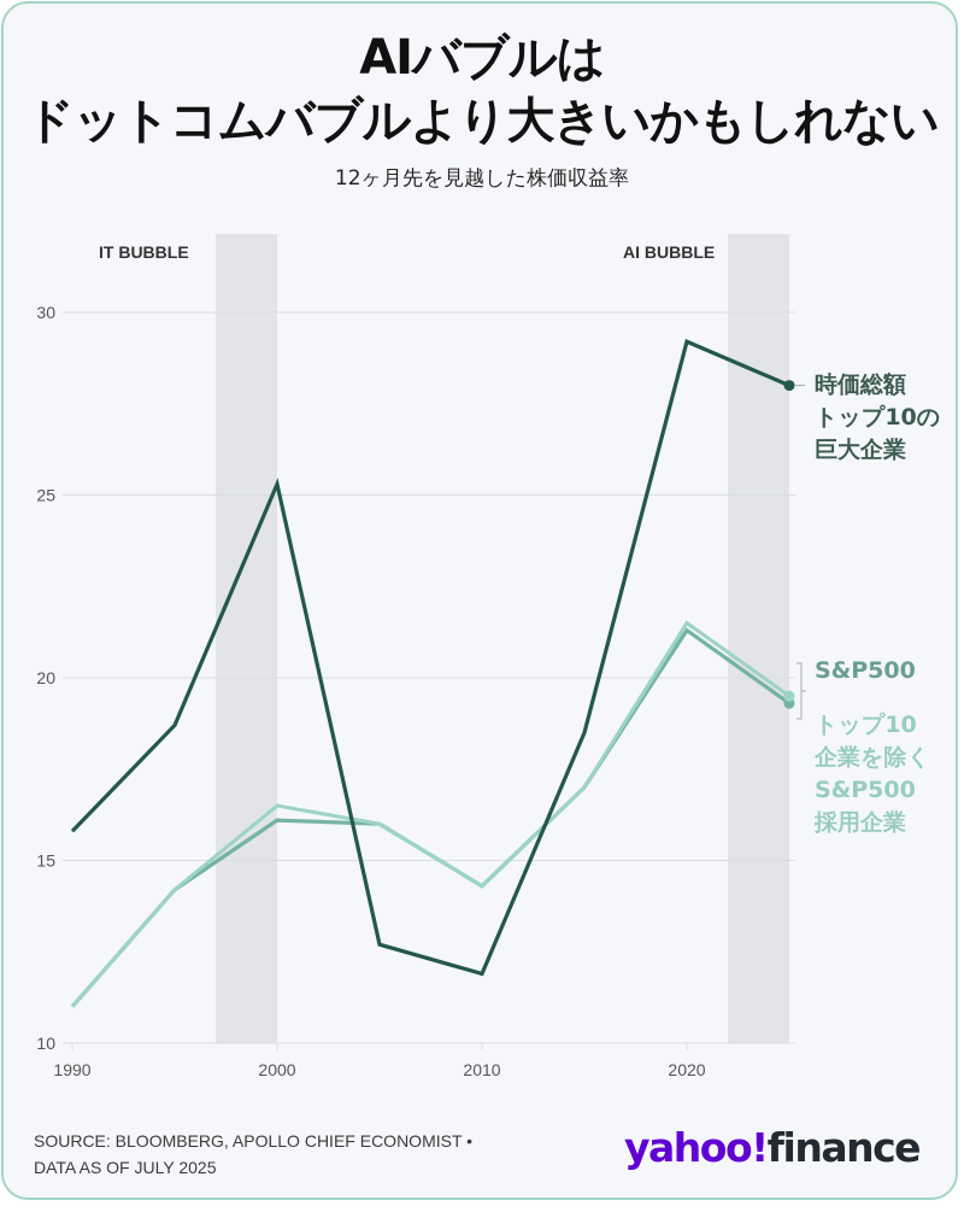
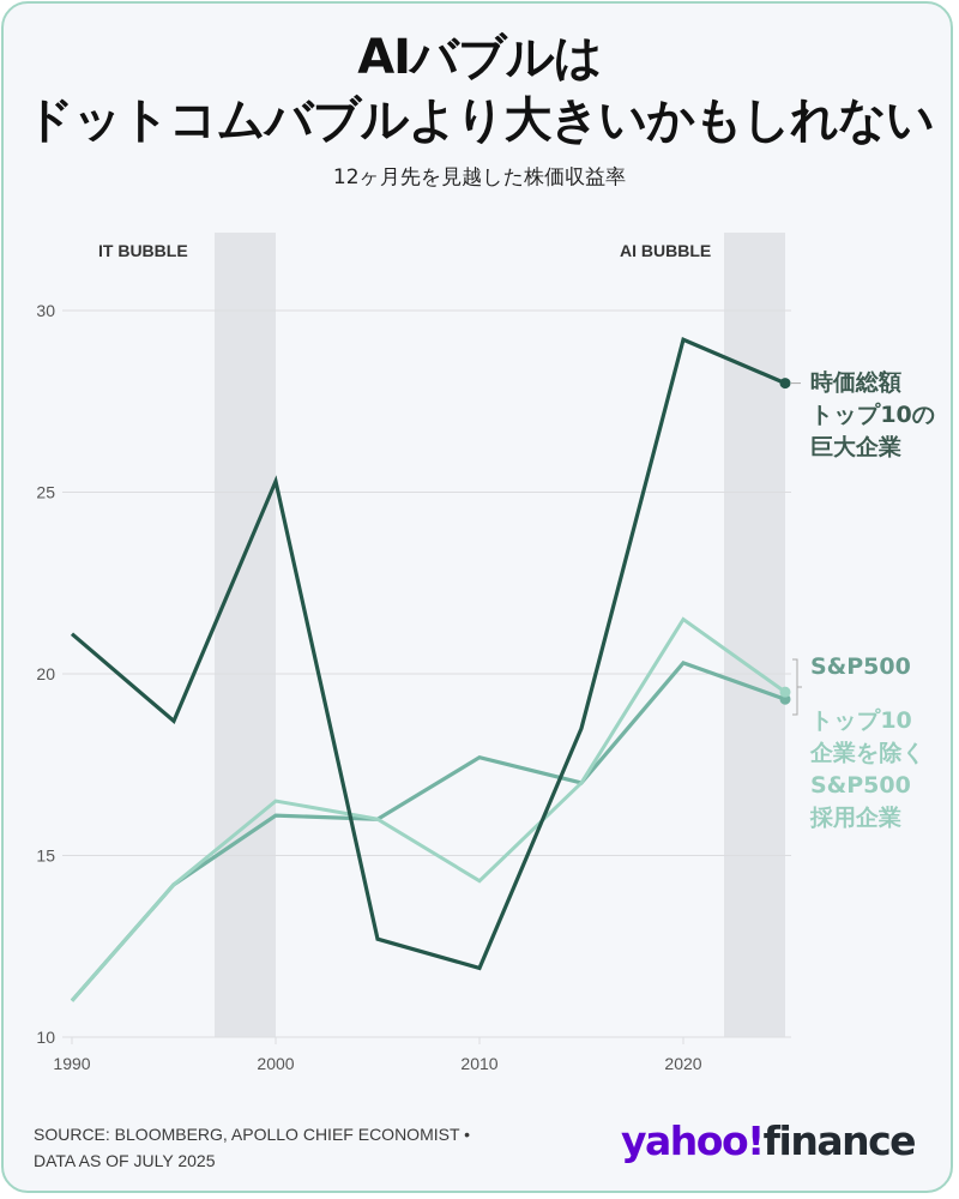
時価総額トップ10の巨大企業/1990: 15.8 -> 21.1
S&P500/2010: 14.3 -> 17.7
S&P500/2020: 21.3 -> 20.3
